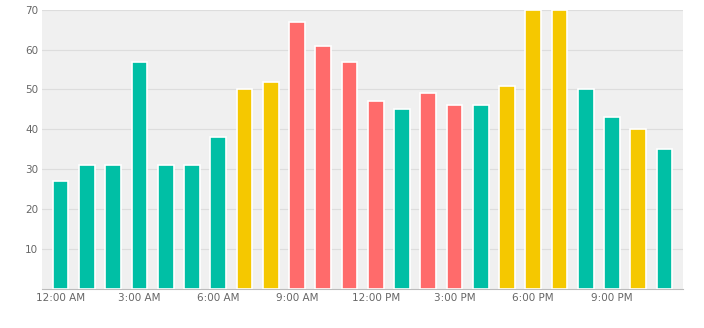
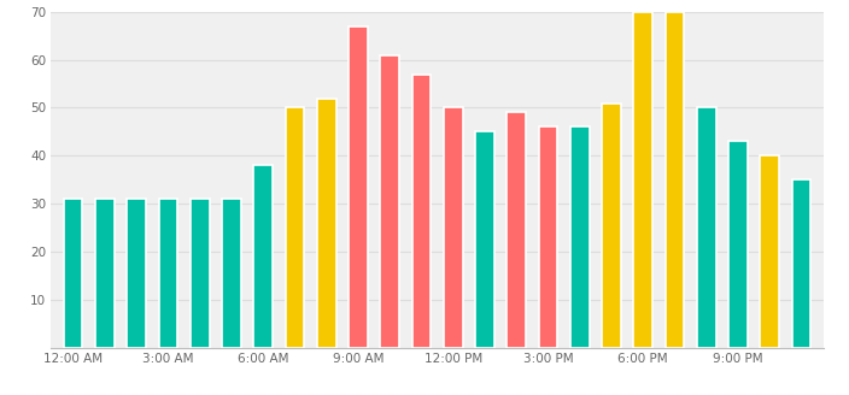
12:00 AM: 27 -> 31
3:00 AM: 57 -> 31
12:00 PM: 47 -> 50
